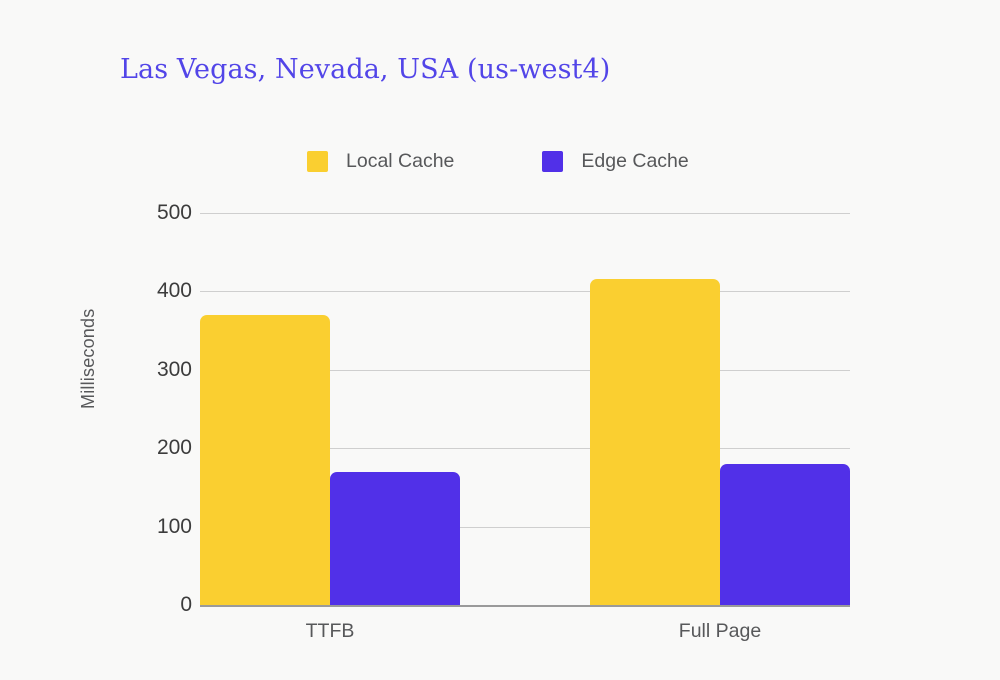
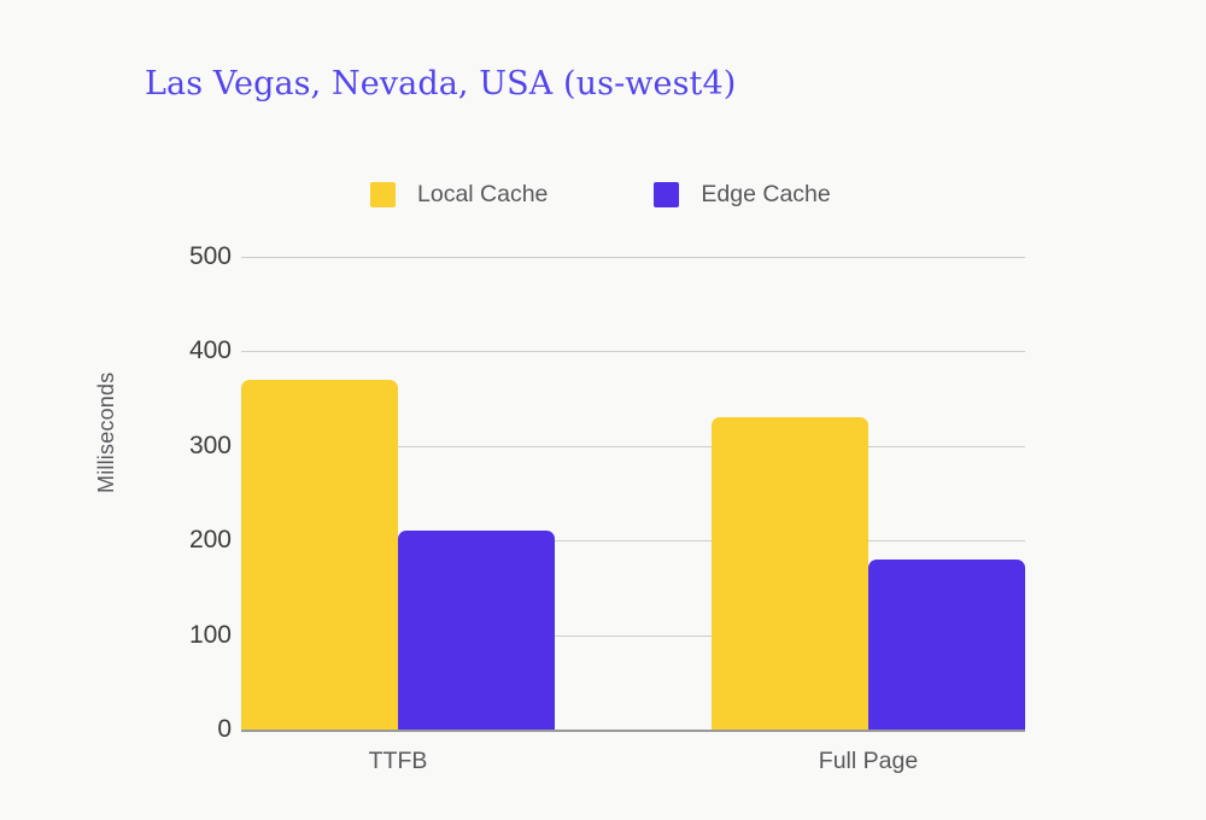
Edge Cache/TTFB: 170 -> 210
Local Cache/Full Page: 420 -> 330
